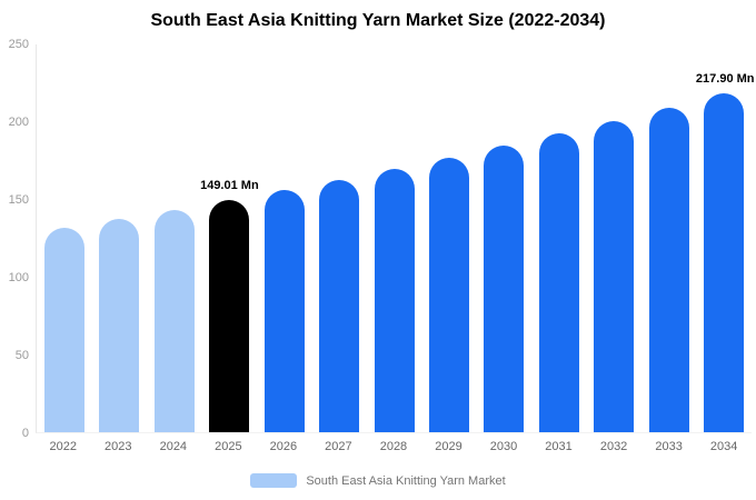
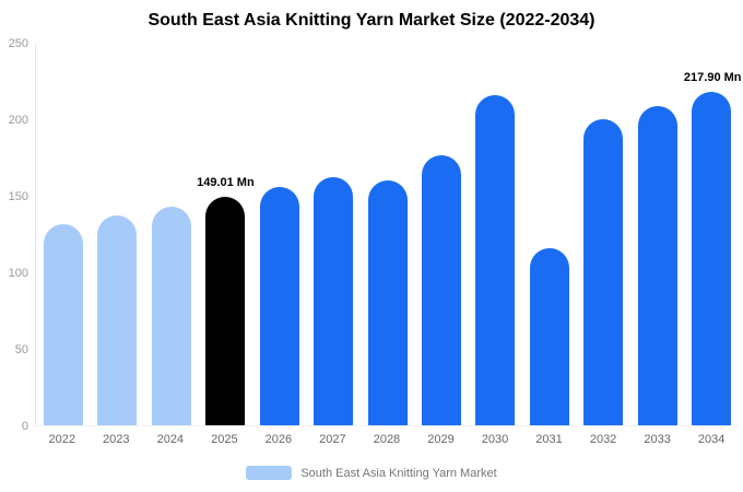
2028: 169 -> 160
2030: 184 -> 216
2031: 192 -> 116
